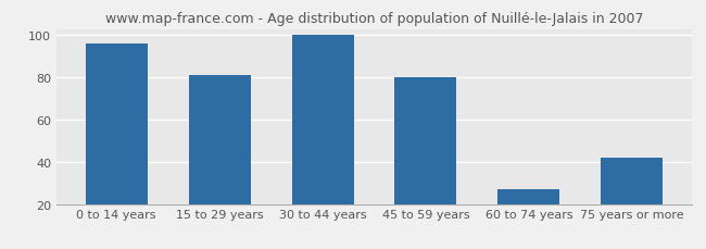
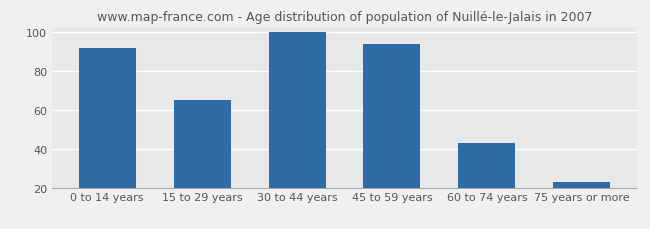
0 to 14 years: 96 -> 92
15 to 29 years: 81 -> 65
45 to 59 years: 80 -> 94
60 to 74 years: 27 -> 43
75 years or more: 42 -> 23
